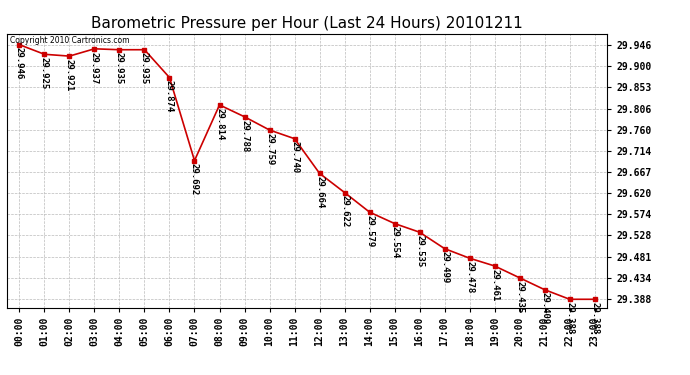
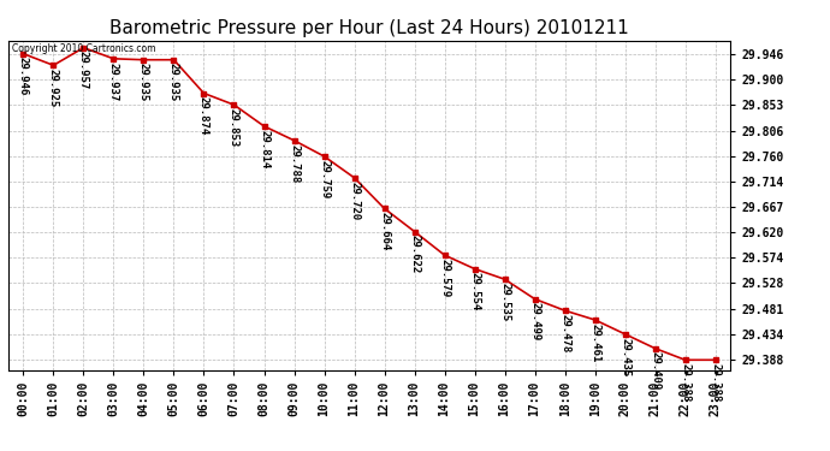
02:00: 29.921 -> 29.957
07:00: 29.692 -> 29.853
11:00: 29.740 -> 29.720
